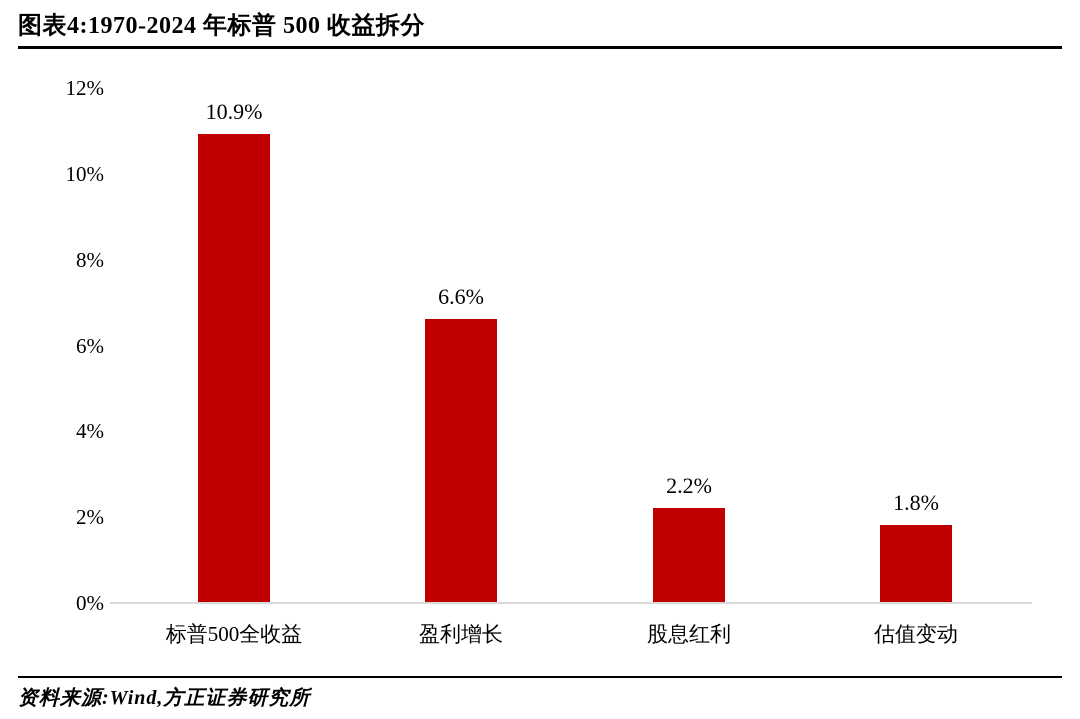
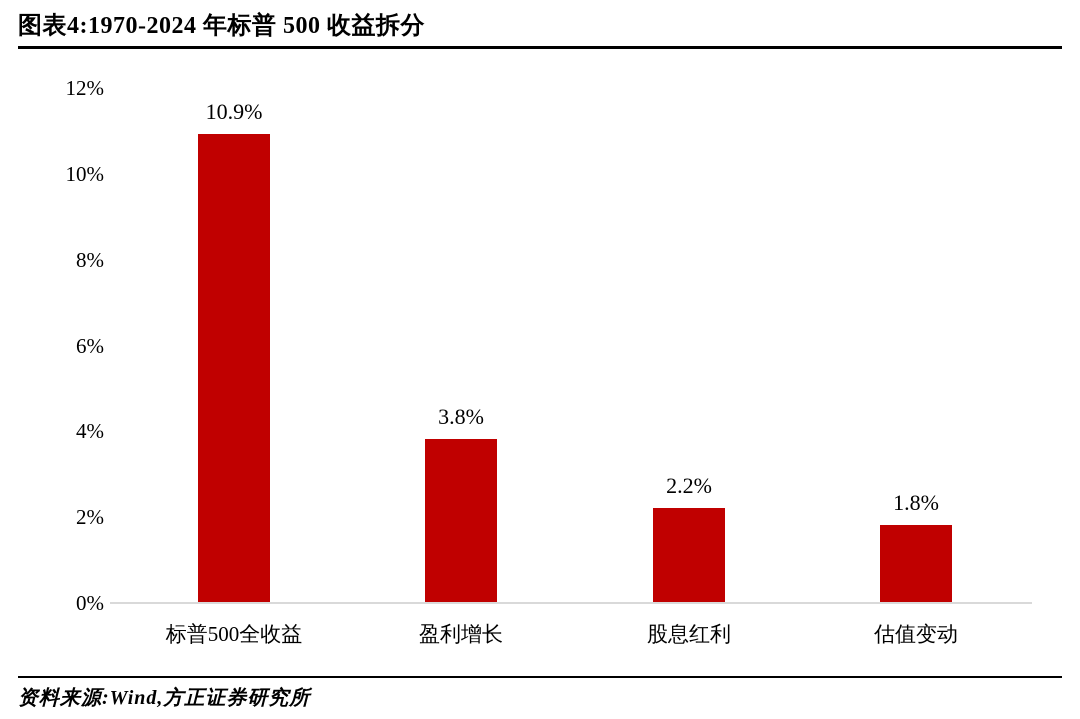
盈利增长: 6.6% -> 3.8%
